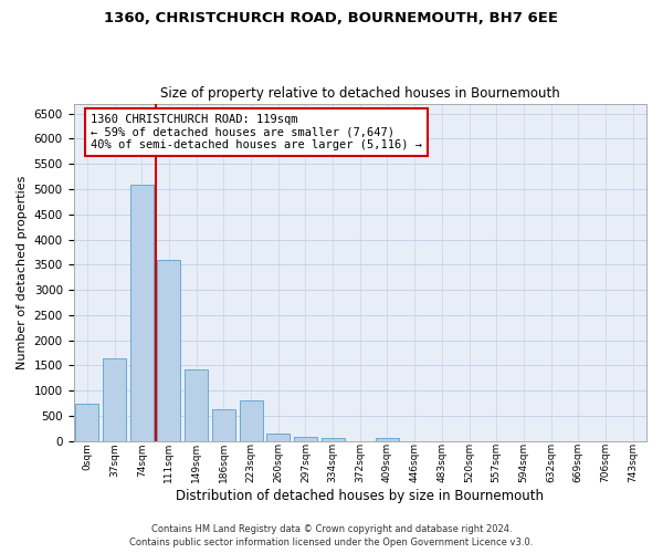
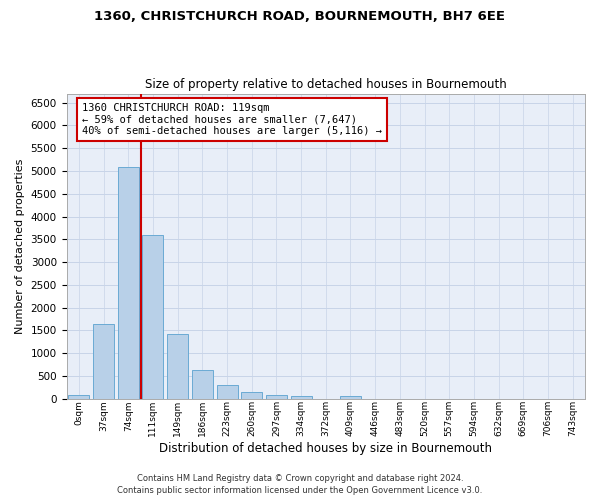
0sqm: 750 -> 80
223sqm: 800 -> 300
